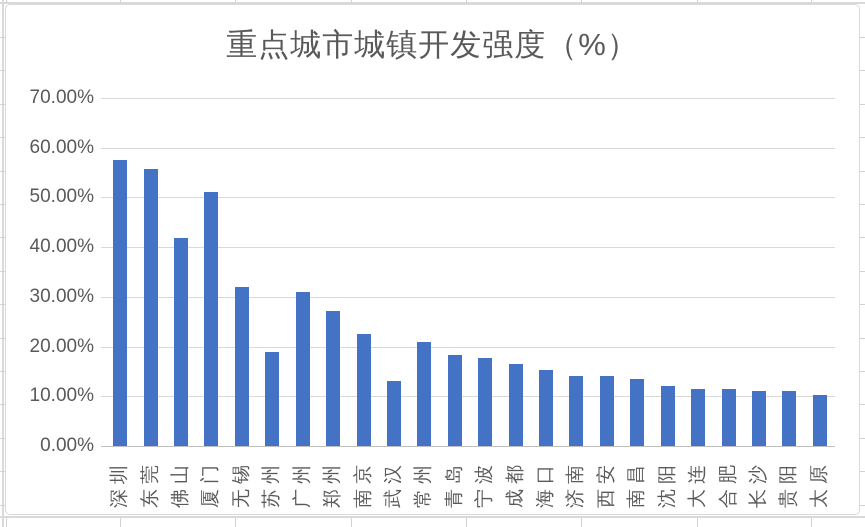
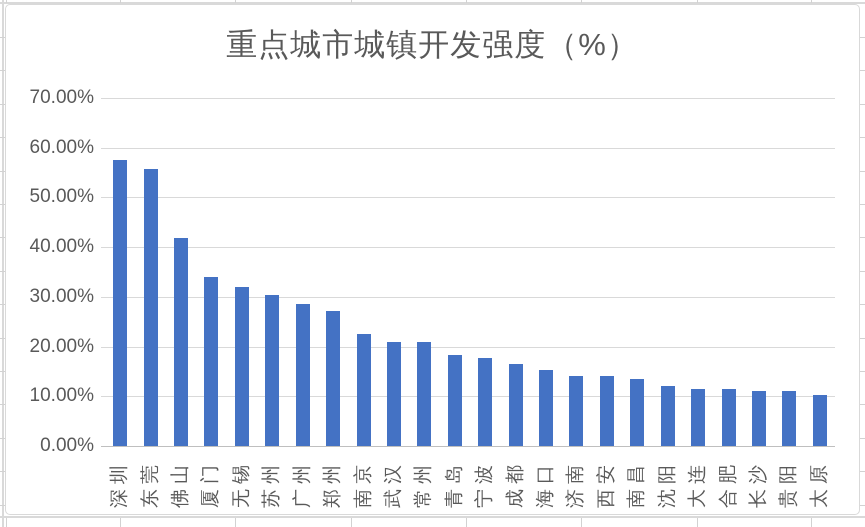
厦门: 51% -> 34%
苏州: 19% -> 30%
广州: 31% -> 28%
武汉: 13% -> 21%
